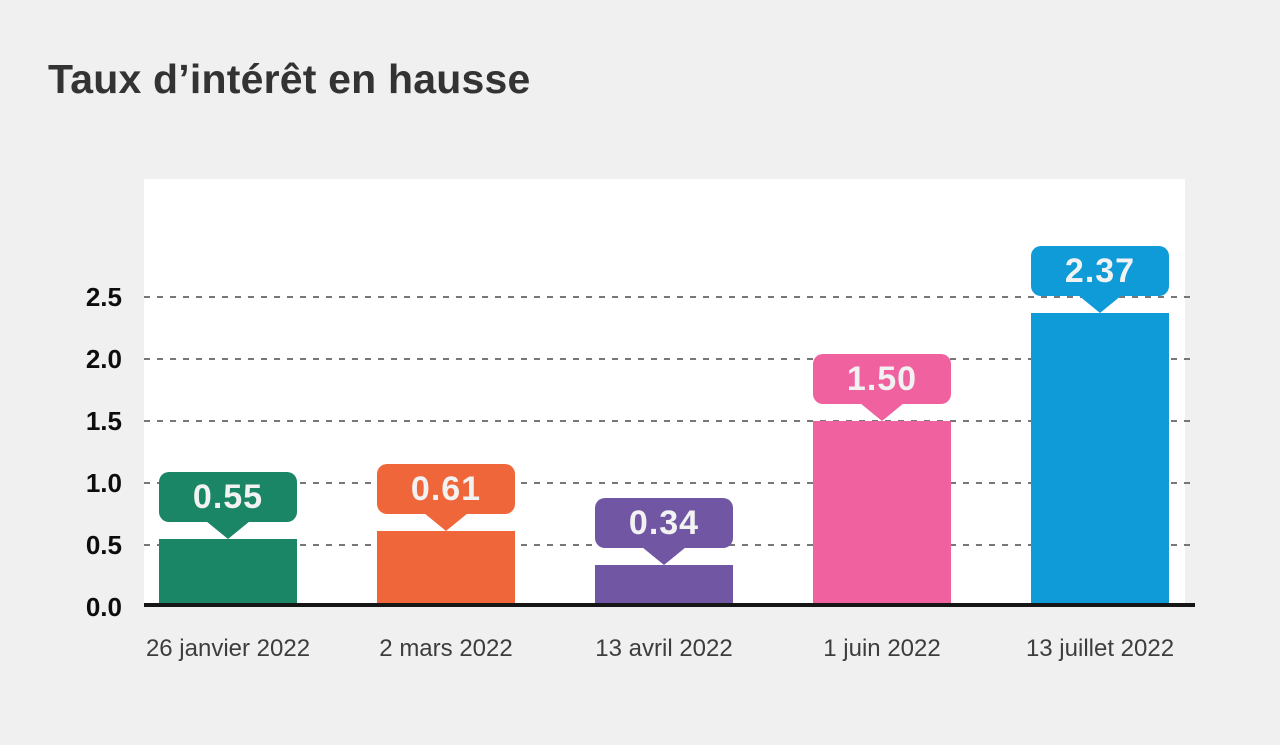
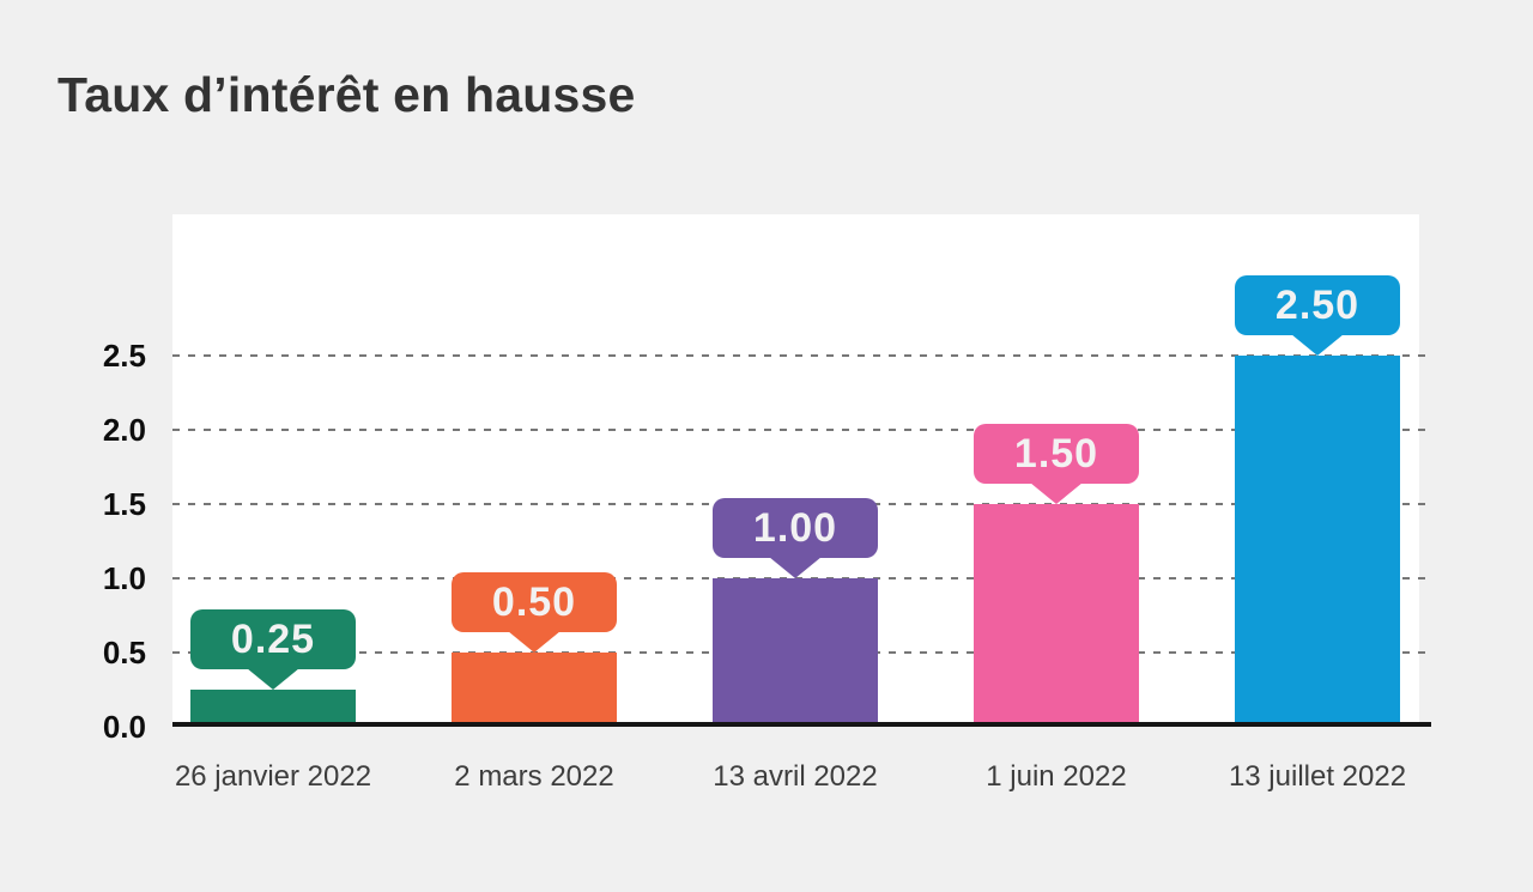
26 janvier 2022: 0.55 -> 0.25
2 mars 2022: 0.61 -> 0.50
13 avril 2022: 0.34 -> 1.00
13 juillet 2022: 2.37 -> 2.50
